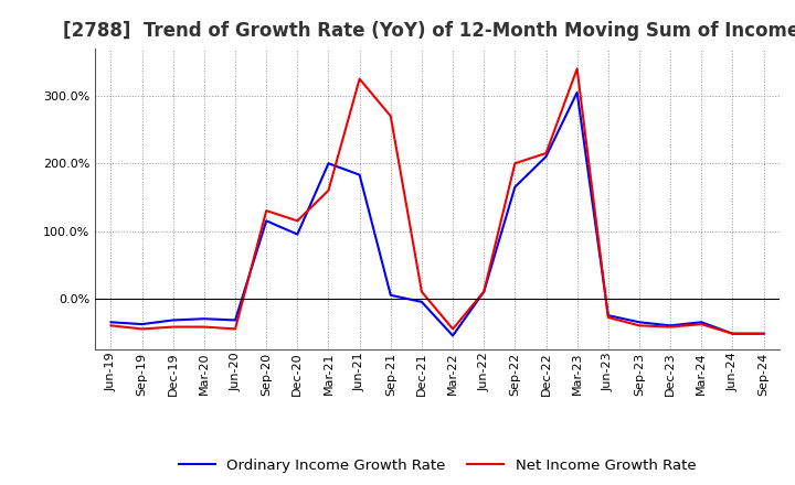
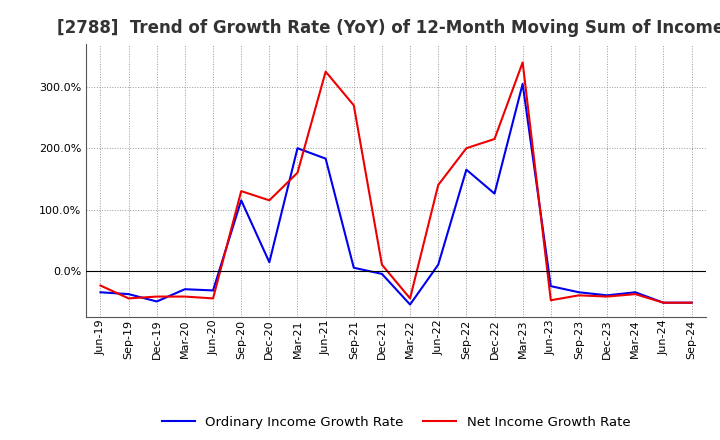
Net Income Growth Rate/Jun-19: -40% -> -24%
Ordinary Income Growth Rate/Dec-19: -32% -> -50%
Ordinary Income Growth Rate/Dec-20: 95% -> 14%
Net Income Growth Rate/Jun-22: 10% -> 140%
Ordinary Income Growth Rate/Dec-22: 210% -> 126%
Net Income Growth Rate/Jun-23: -28% -> -48%
